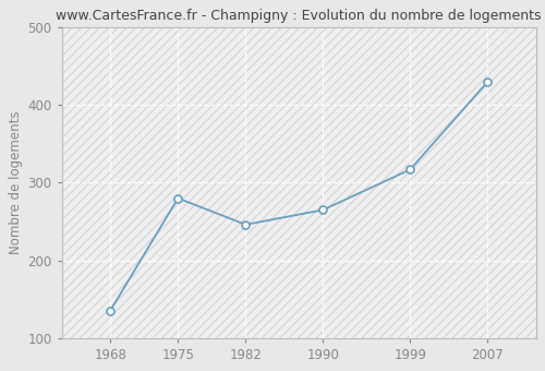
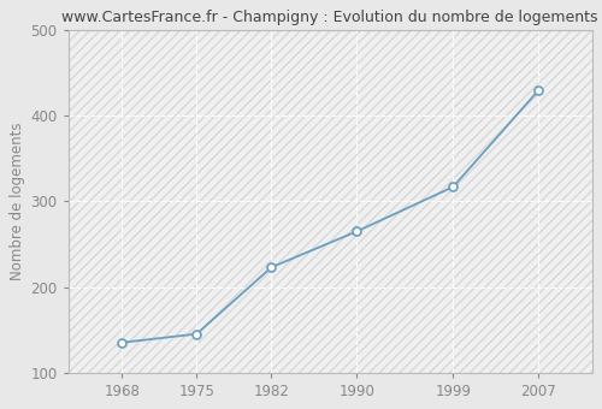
1975: 280 -> 145
1982: 246 -> 223
